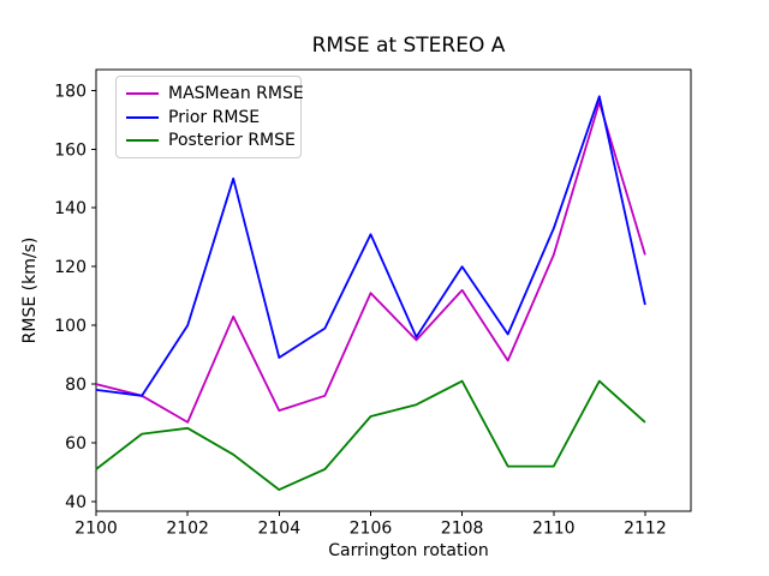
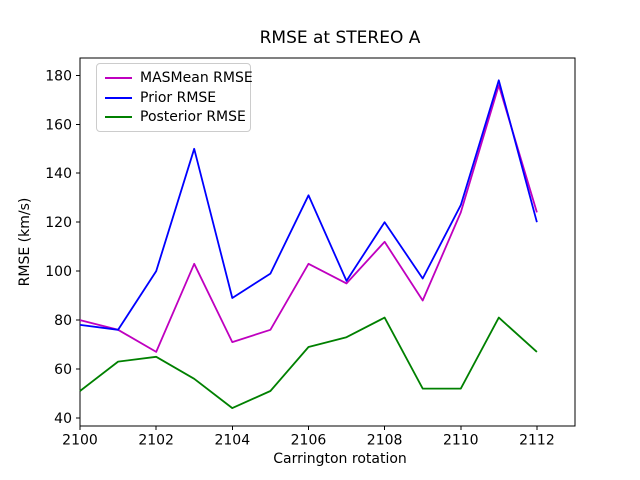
MASMean RMSE/2106: 111 -> 103
Prior RMSE/2110: 133 -> 127
Prior RMSE/2112: 107 -> 120
